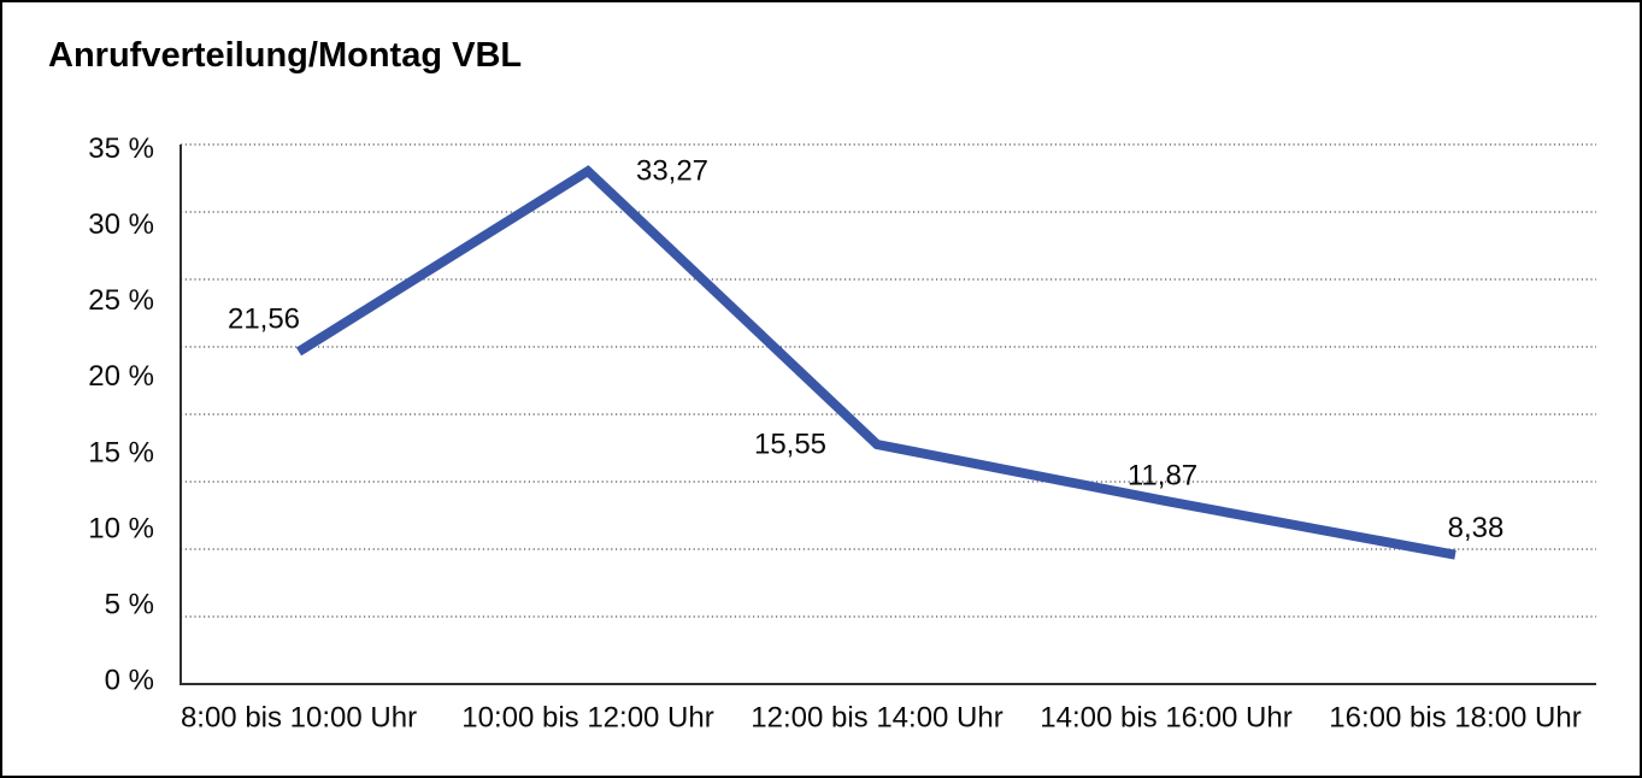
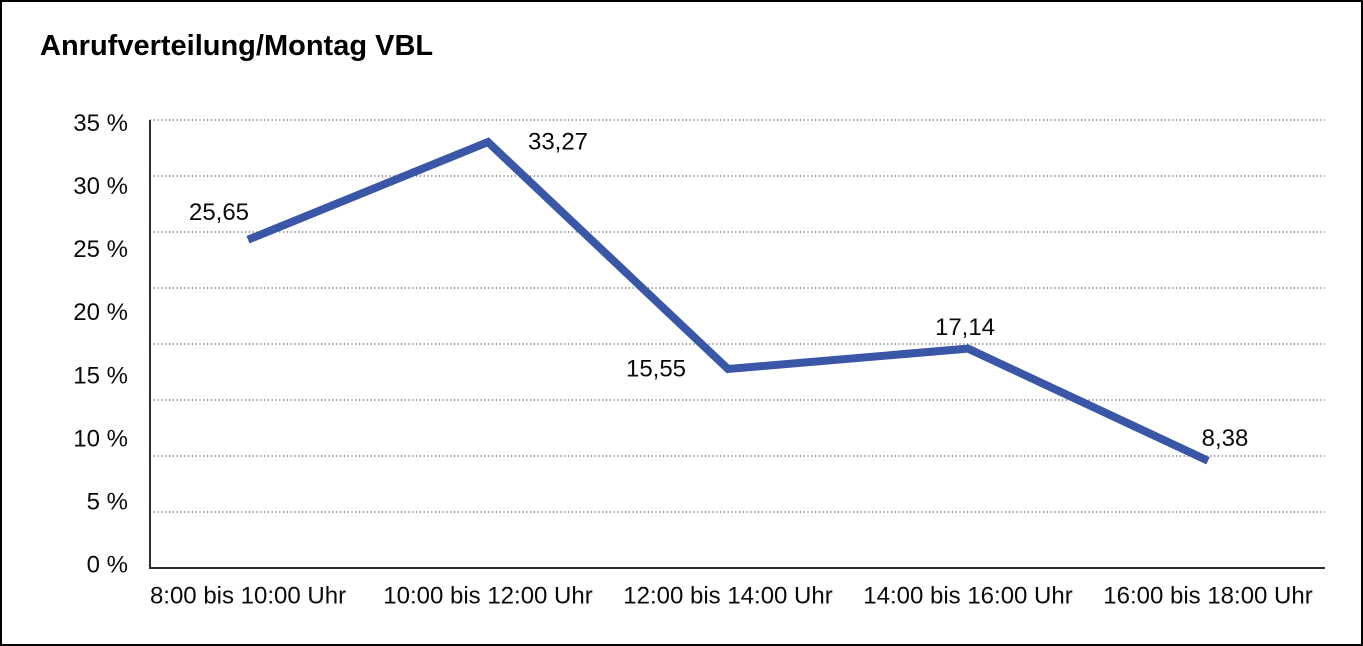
8:00 bis 10:00 Uhr: 21,56 -> 25,65
14:00 bis 16:00 Uhr: 11,87 -> 17,14
